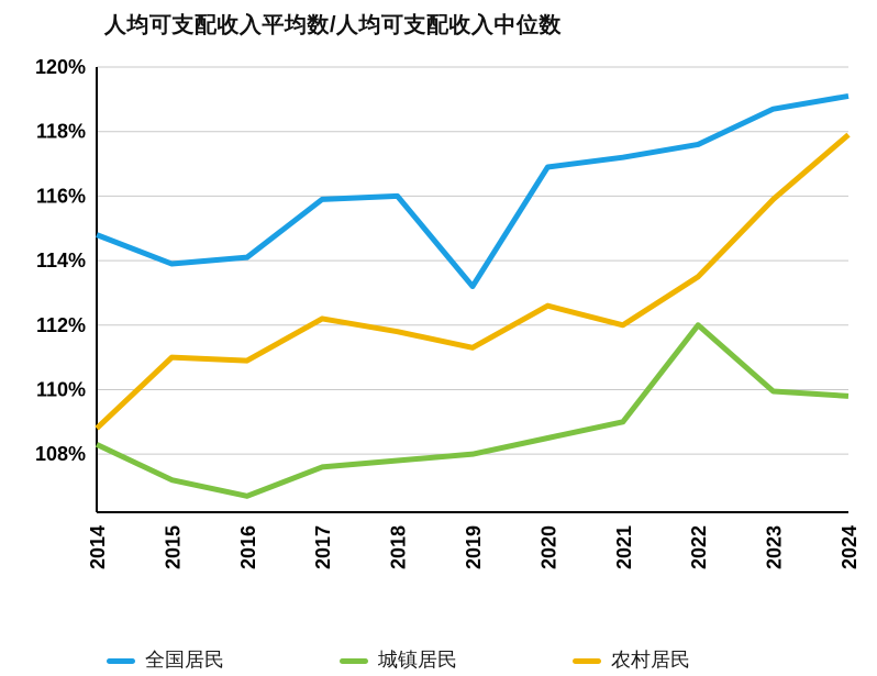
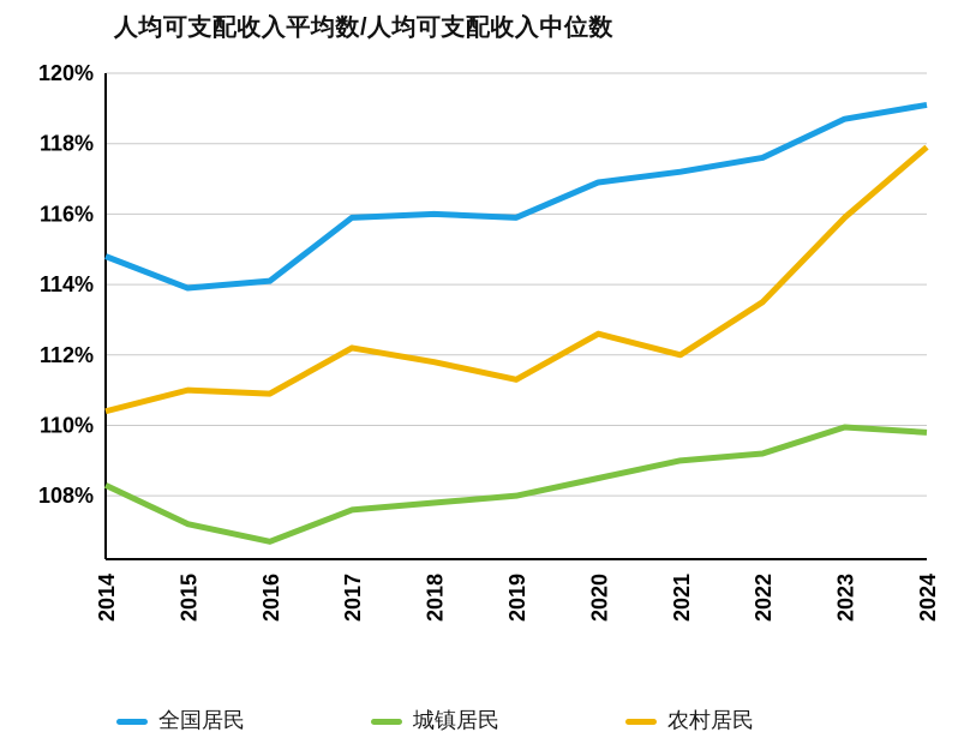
农村居民/2014: 108.8% -> 110.4%
全国居民/2019: 113.2% -> 115.9%
城镇居民/2022: 112.0% -> 109.2%
